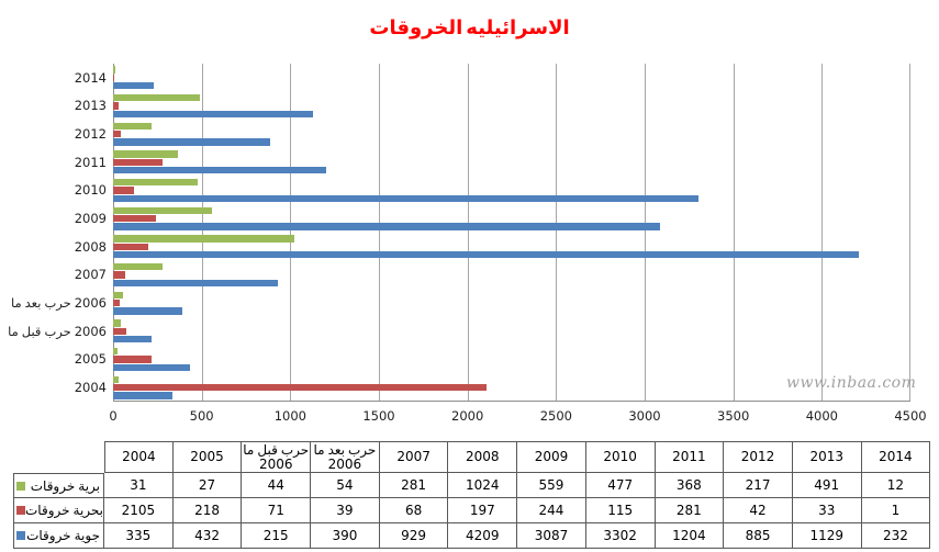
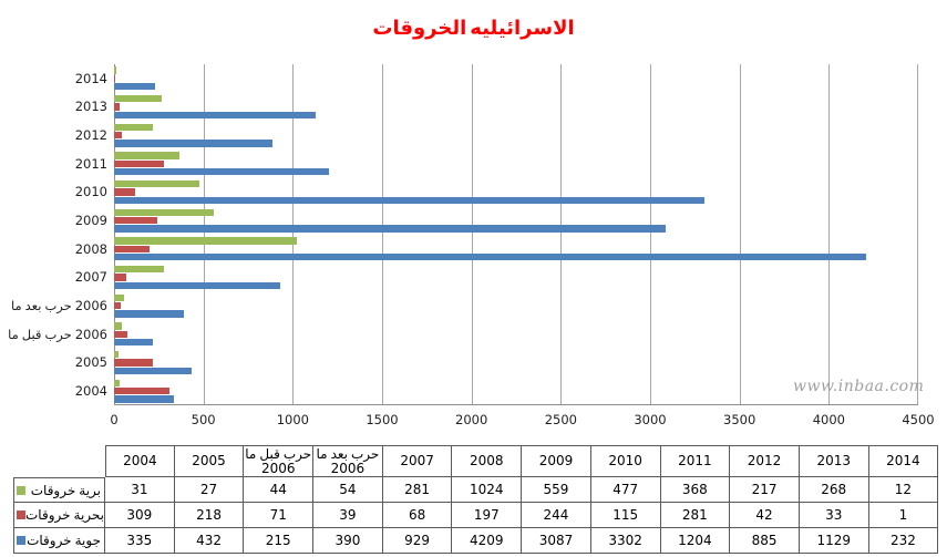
خروقات بحرية/2004: 2105 -> 309
خروقات برية/2013: 491 -> 268
